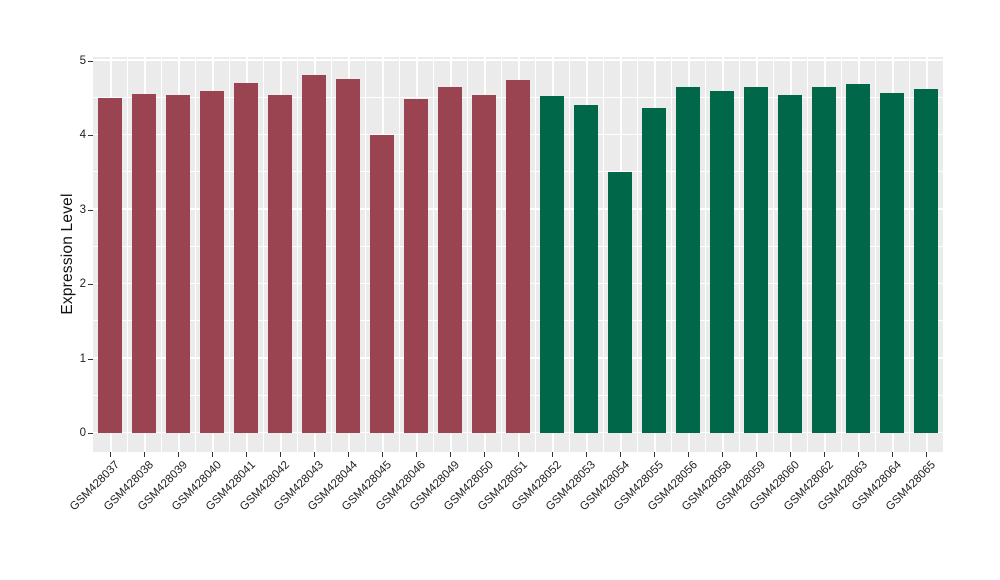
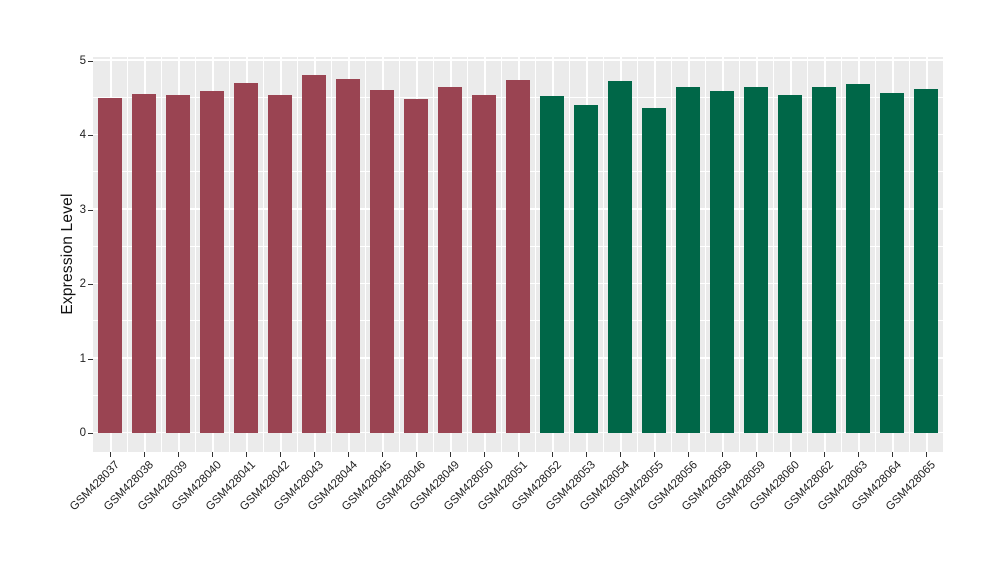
GSM428045: 4.0 -> 4.6
GSM428054: 3.5 -> 4.7
